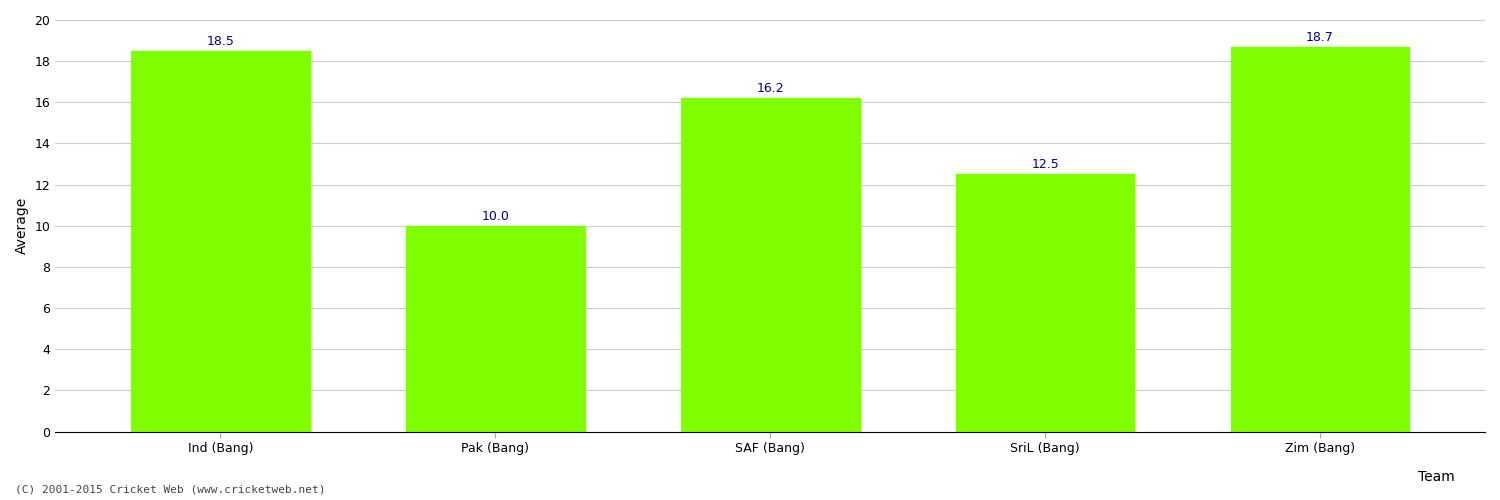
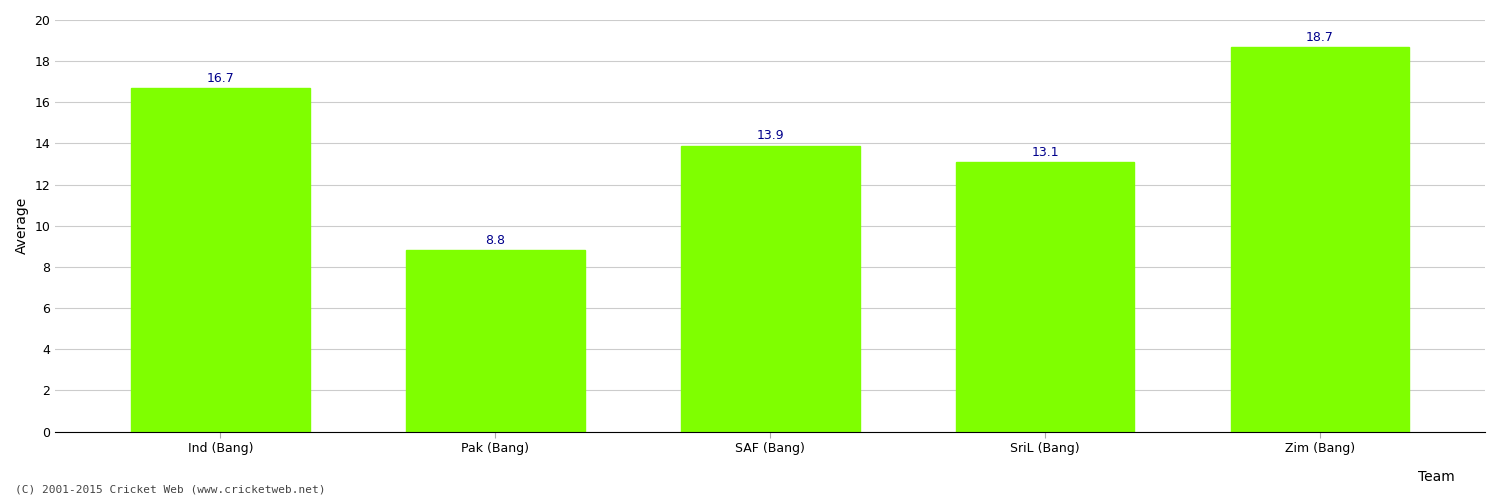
Ind (Bang): 18.5 -> 16.7
Pak (Bang): 10.0 -> 8.8
SAF (Bang): 16.2 -> 13.9
SriL (Bang): 12.5 -> 13.1
